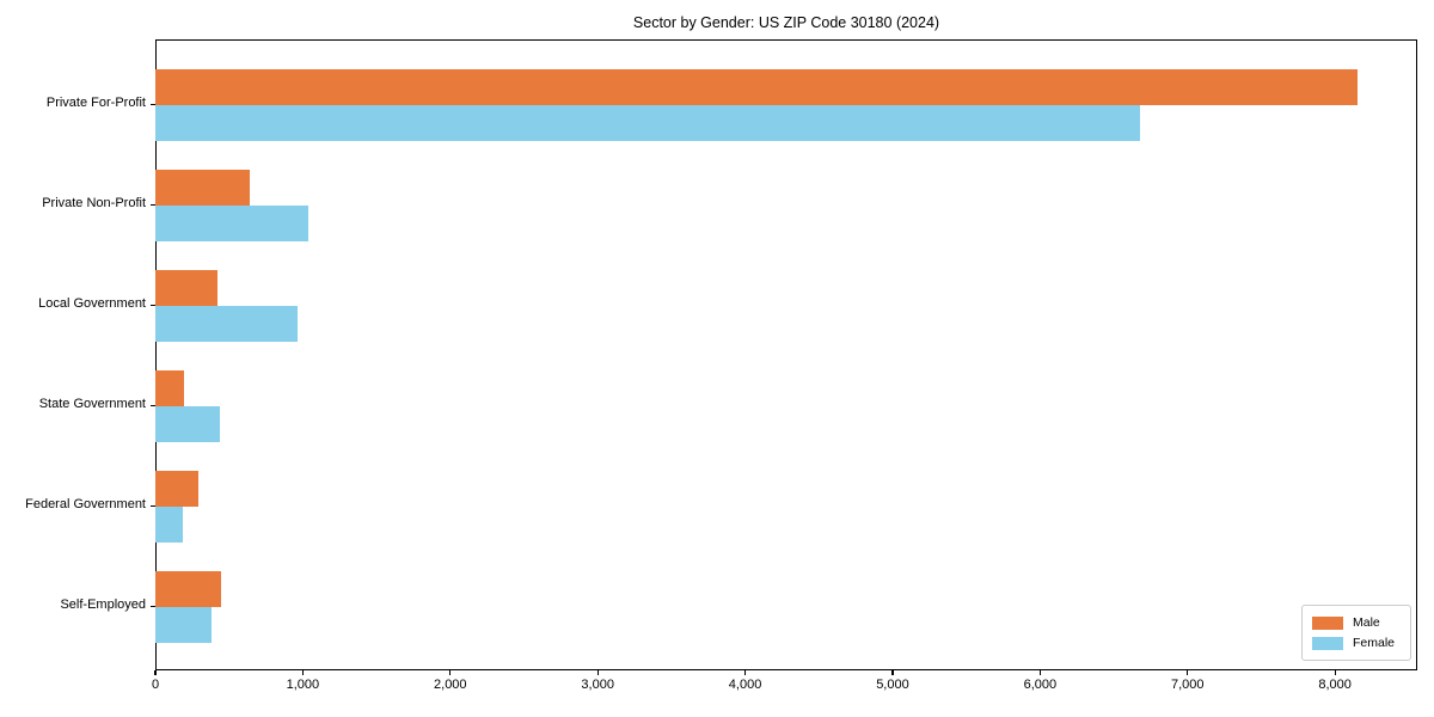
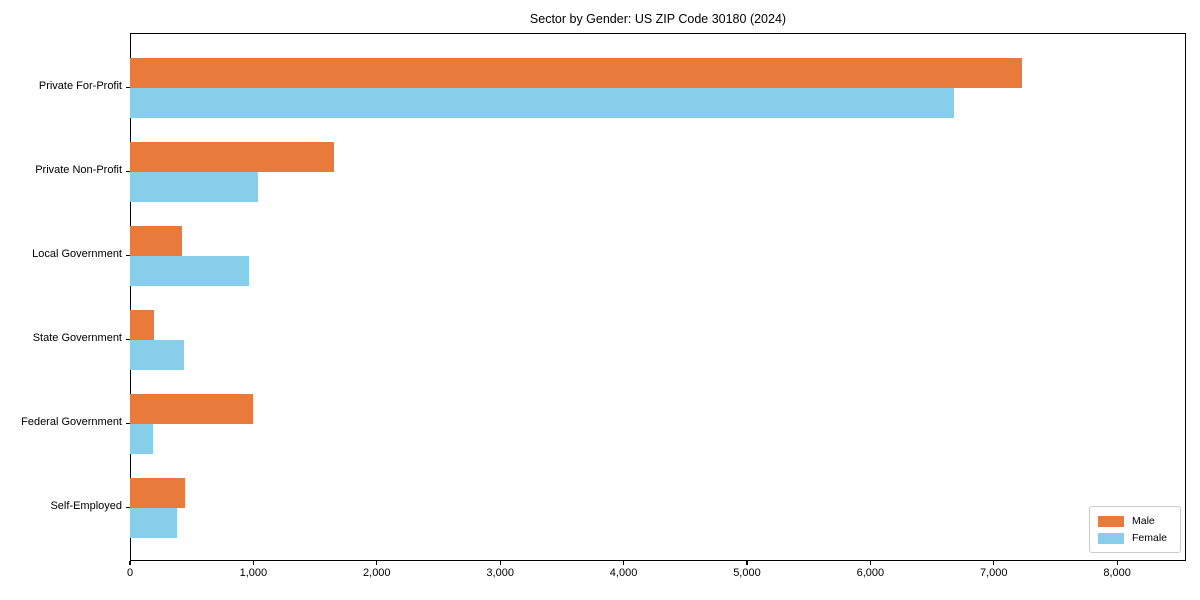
Male/Private For-Profit: 8150 -> 7230
Male/Private Non-Profit: 640 -> 1650
Male/Federal Government: 290 -> 1000
